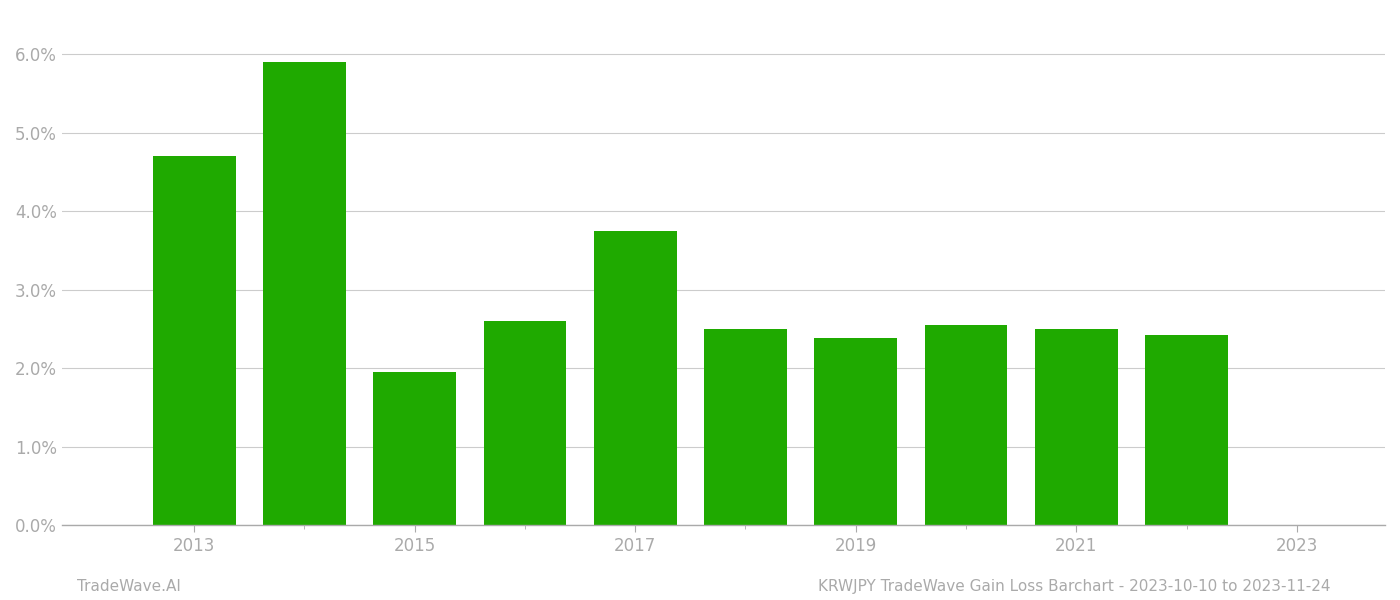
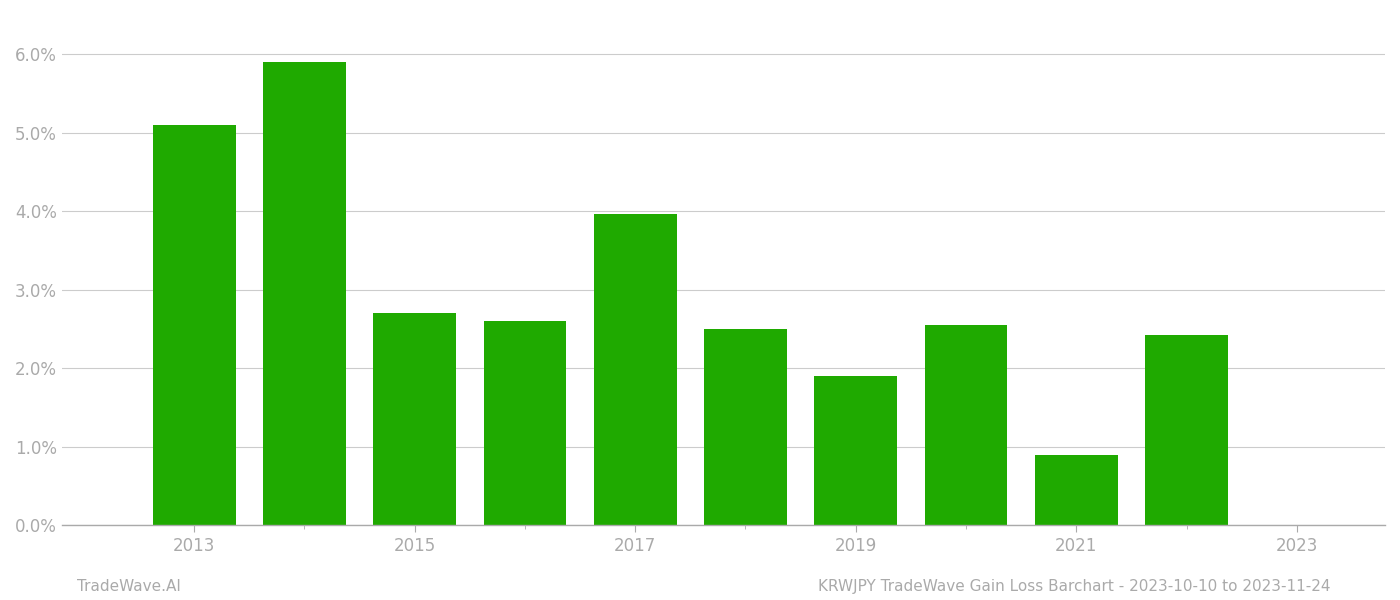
2013: 4.70% -> 5.10%
2015: 1.95% -> 2.70%
2017: 3.75% -> 3.96%
2019: 2.38% -> 1.90%
2021: 2.50% -> 0.90%
